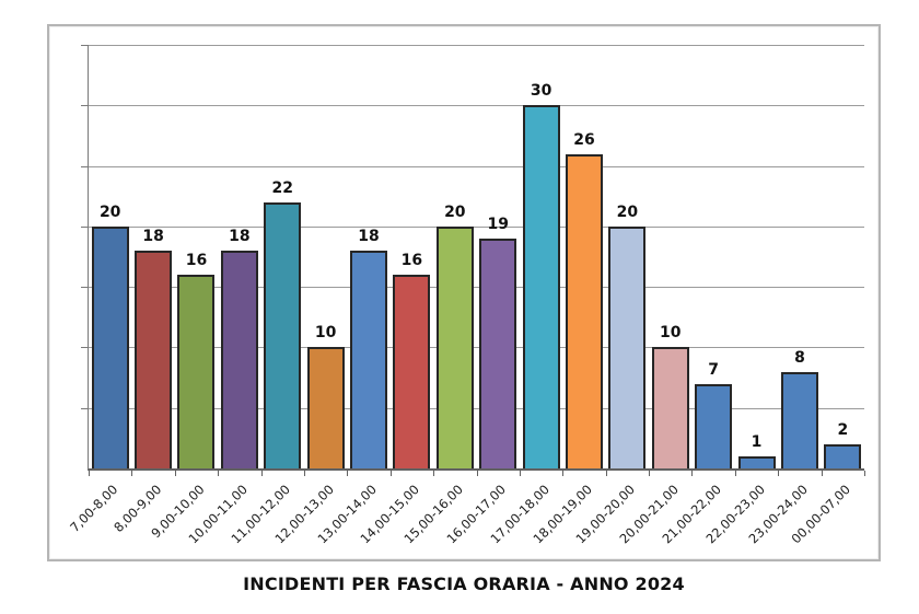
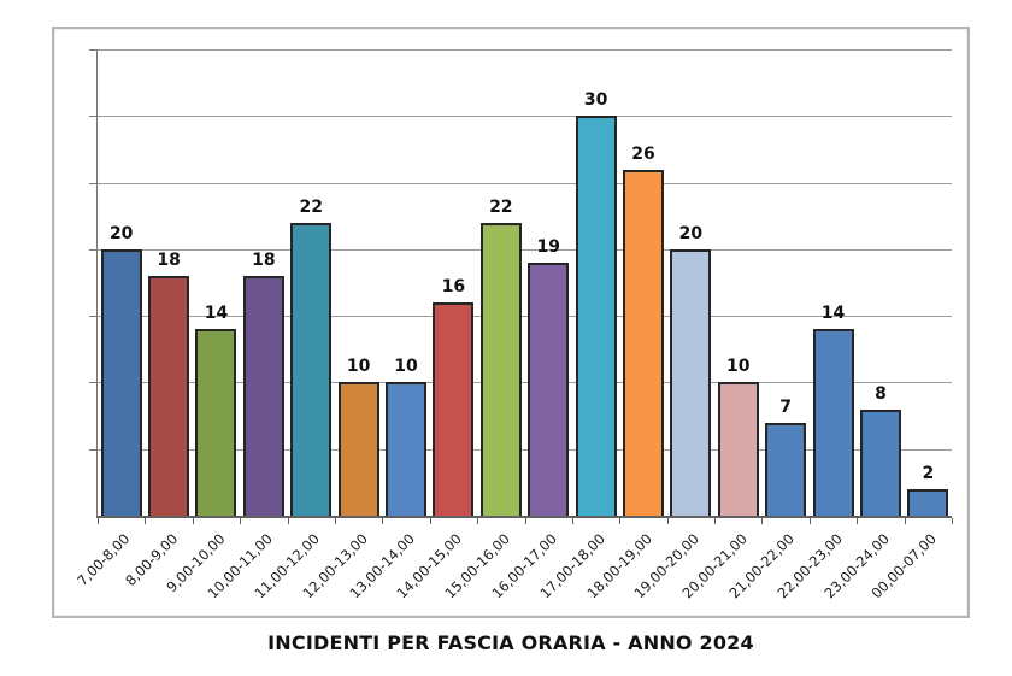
9,00-10,00: 16 -> 14
13,00-14,00: 18 -> 10
15,00-16,00: 20 -> 22
22,00-23,00: 1 -> 14
